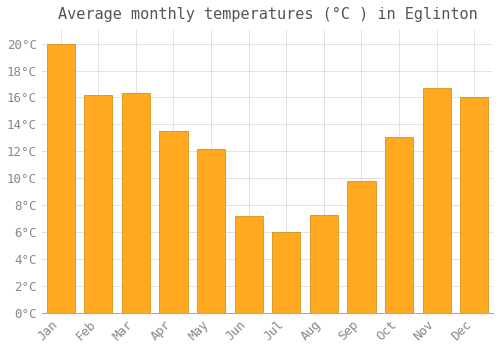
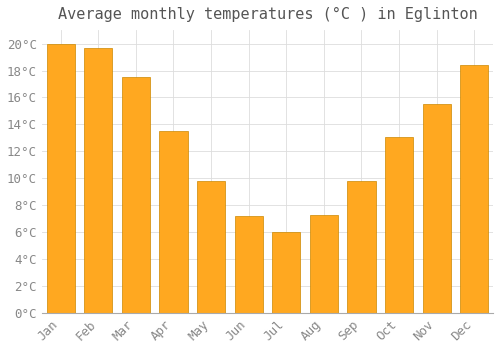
Feb: 16.2°C -> 19.7°C
Mar: 16.3°C -> 17.5°C
May: 12.2°C -> 9.8°C
Nov: 16.7°C -> 15.5°C
Dec: 16.0°C -> 18.4°C
